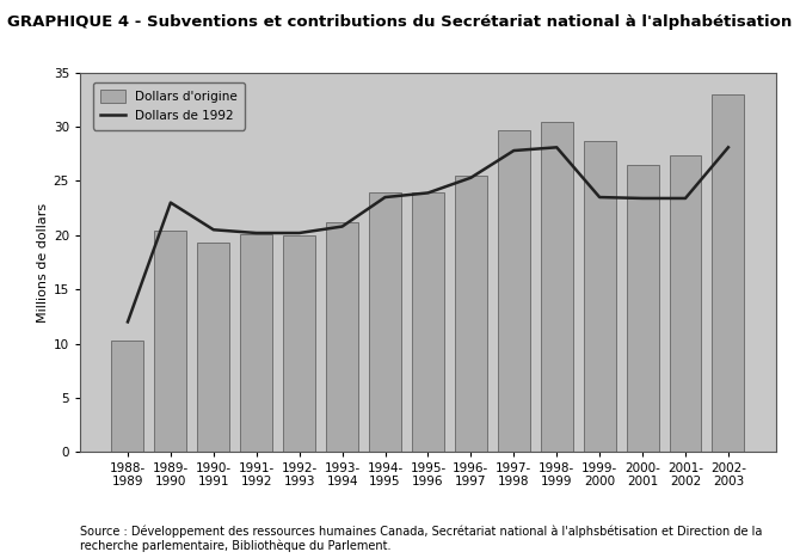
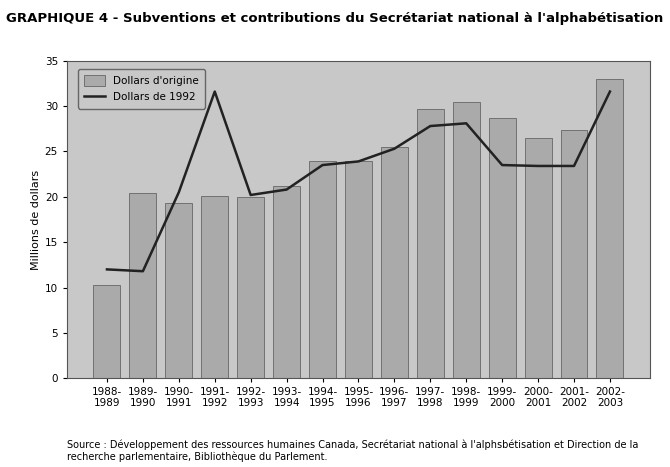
Dollars de 1992/1989- 1990: 23.0 -> 11.8
Dollars de 1992/1991- 1992: 20.2 -> 31.6
Dollars de 1992/2002- 2003: 28.1 -> 31.6
